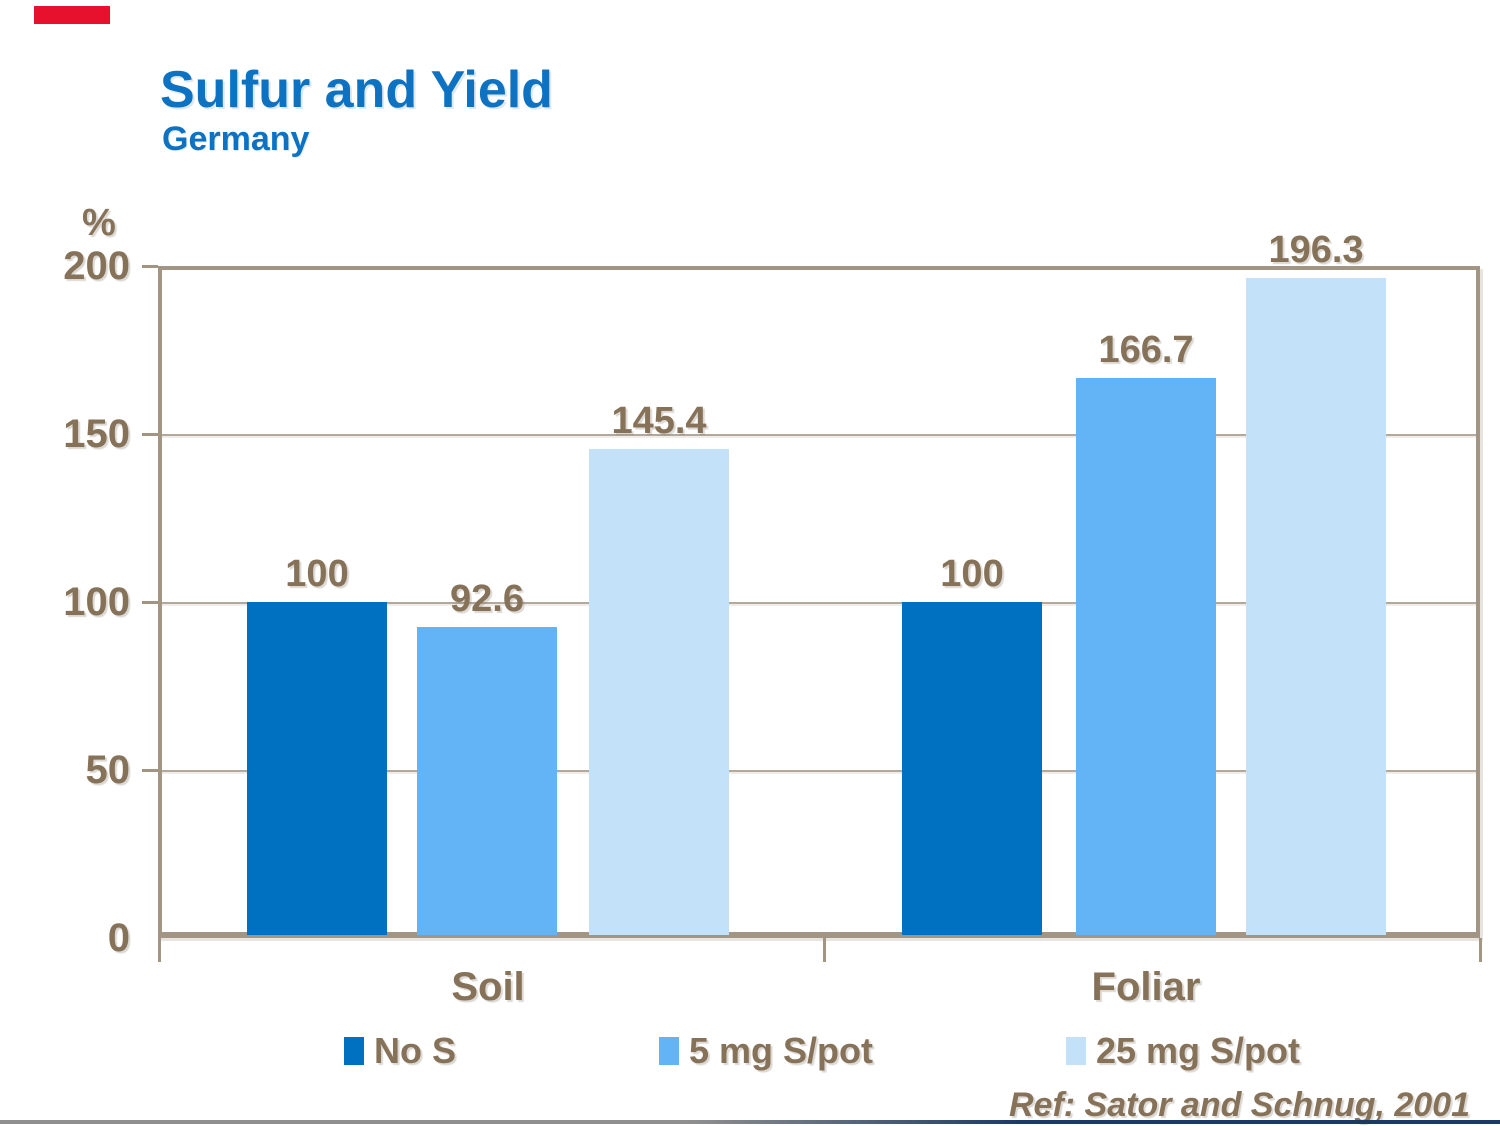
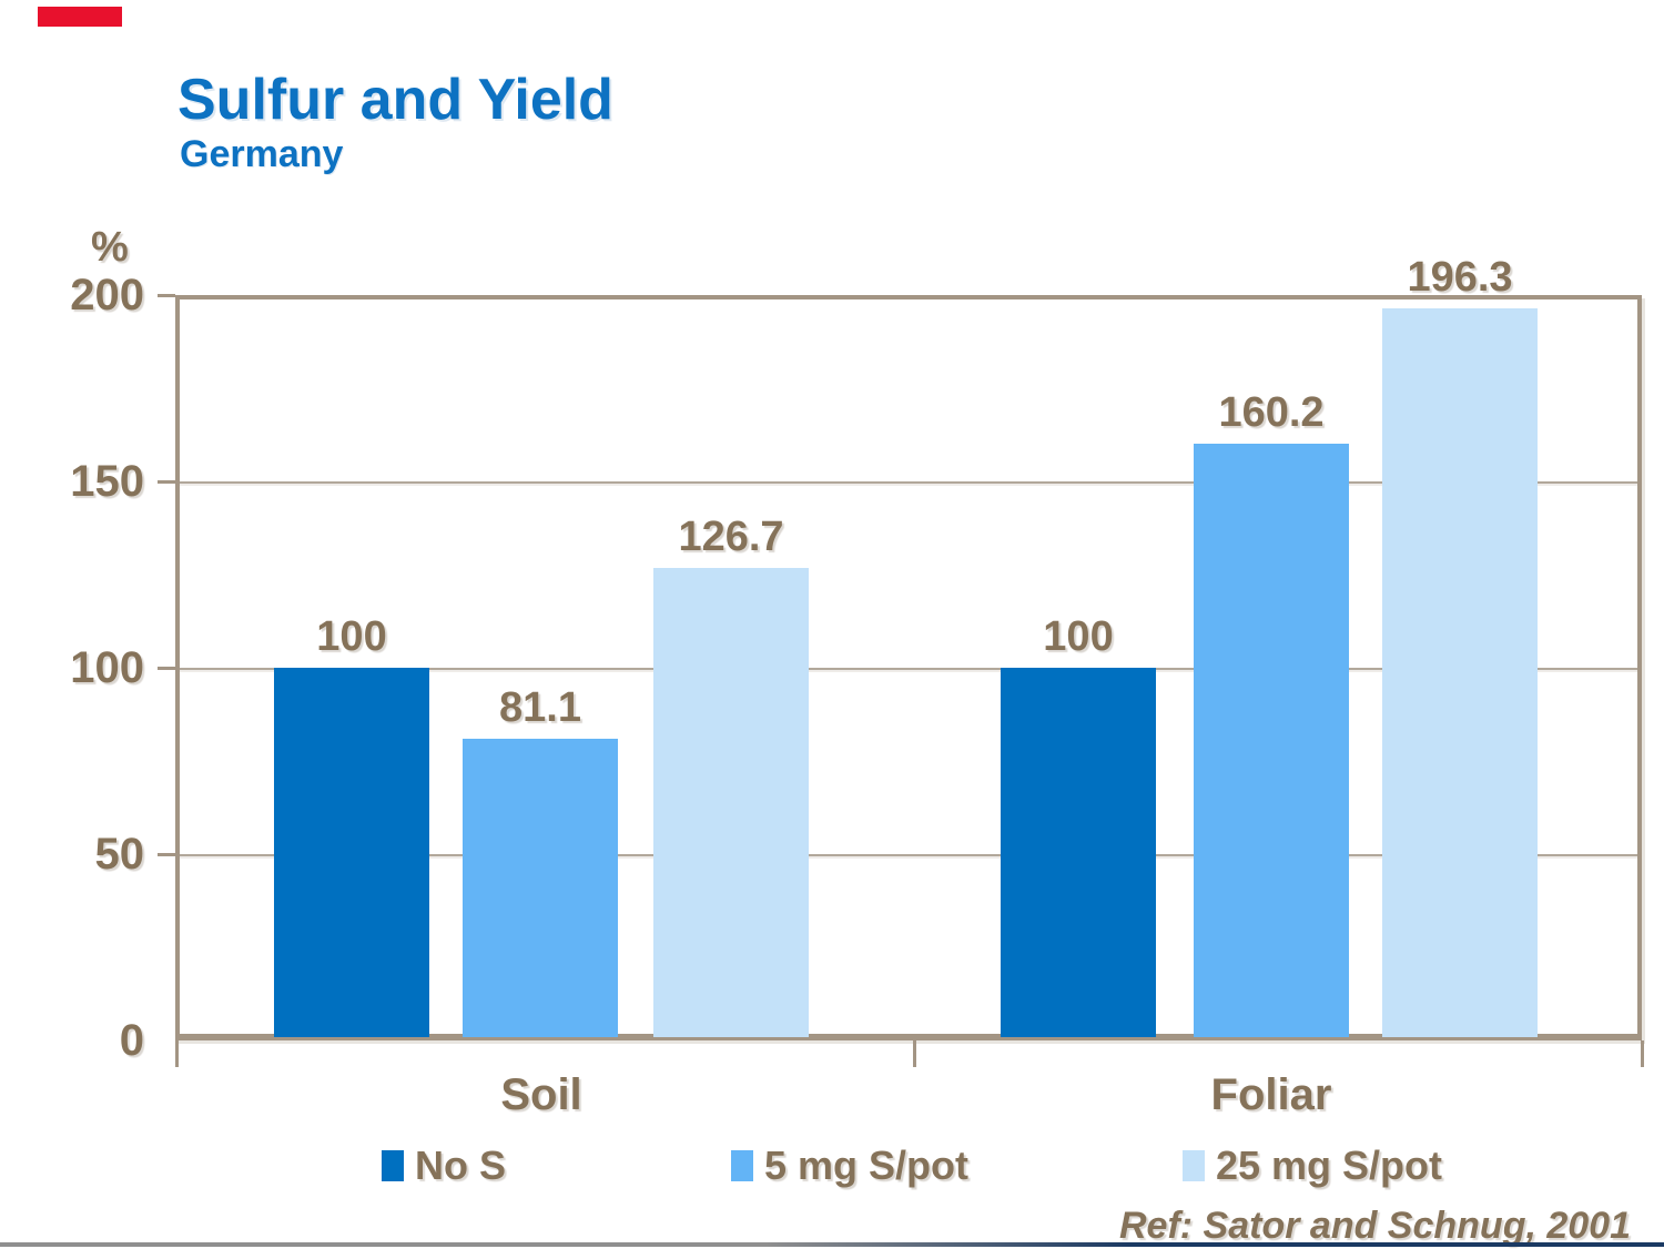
5 mg S/pot/Soil: 92.6 -> 81.1
25 mg S/pot/Soil: 145.4 -> 126.7
5 mg S/pot/Foliar: 166.7 -> 160.2
